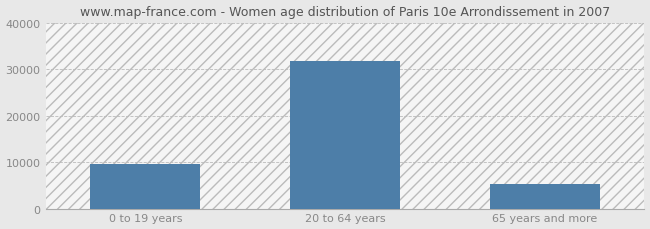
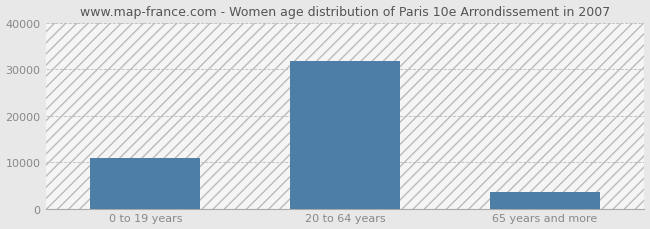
0 to 19 years: 9500 -> 11000
65 years and more: 5300 -> 3500
